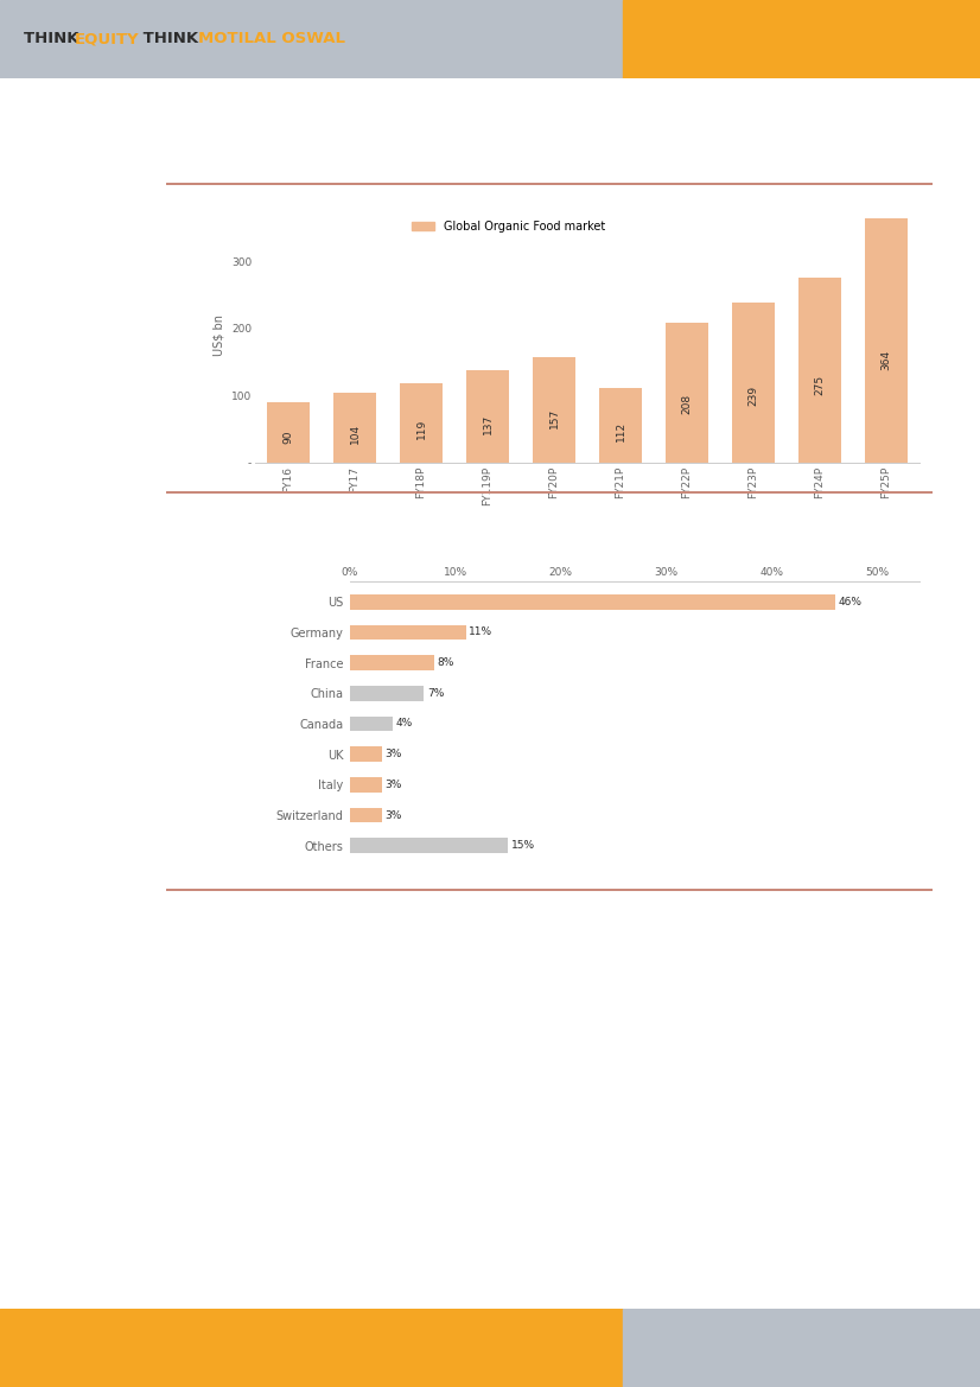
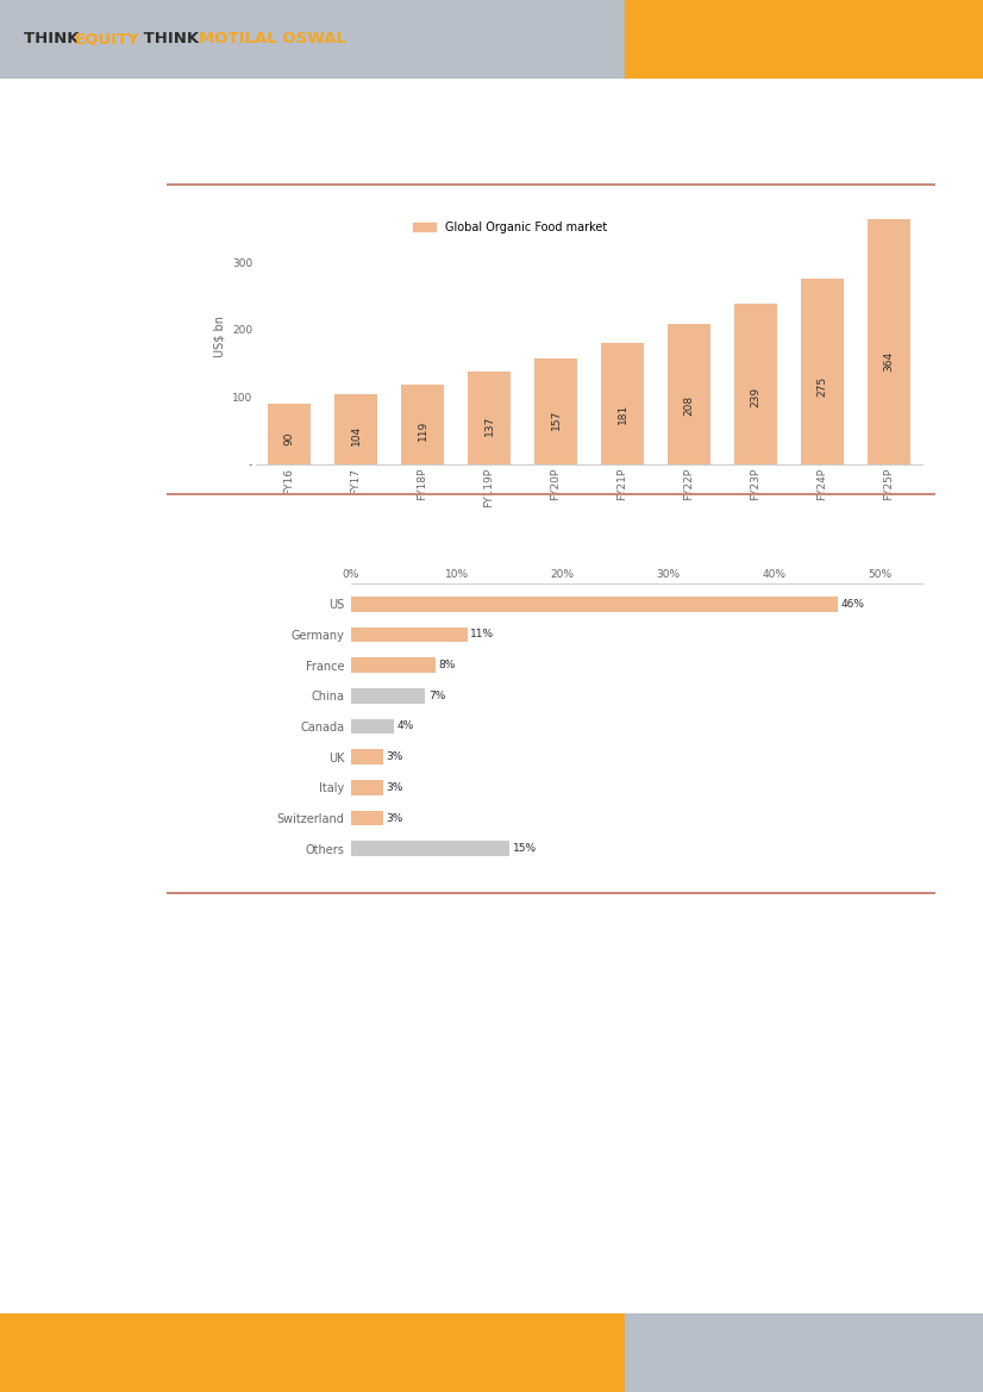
FY21P: 112 -> 181
